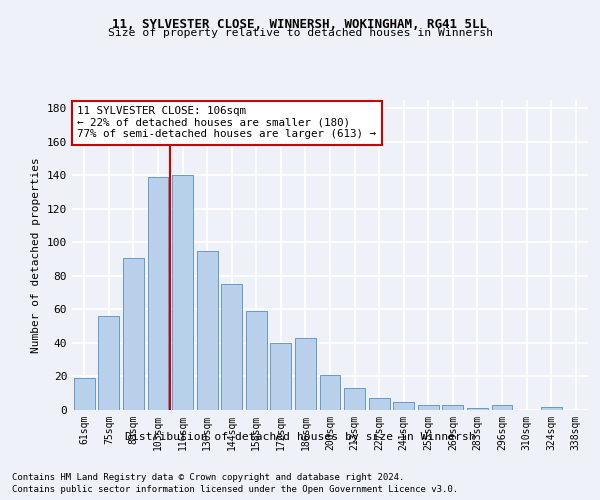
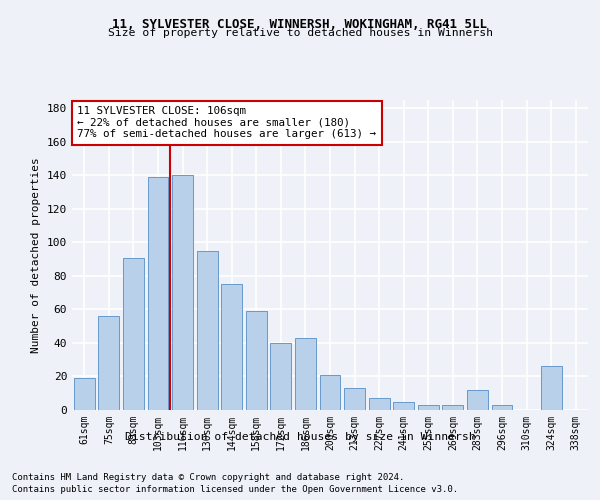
283sqm: 1 -> 12
324sqm: 2 -> 26
